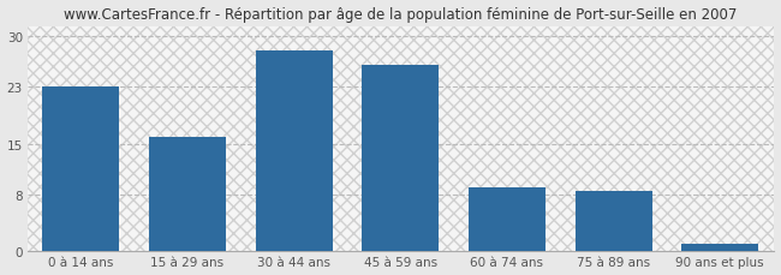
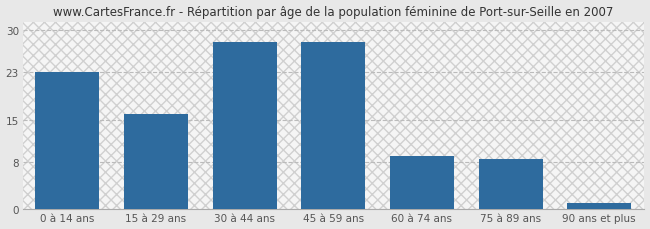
45 à 59 ans: 26.0 -> 28.0
